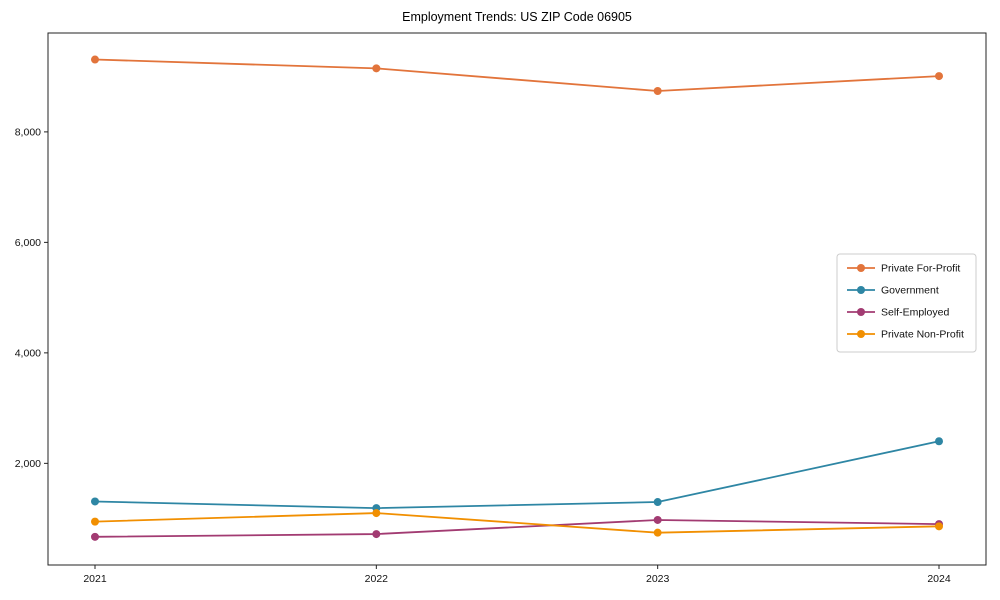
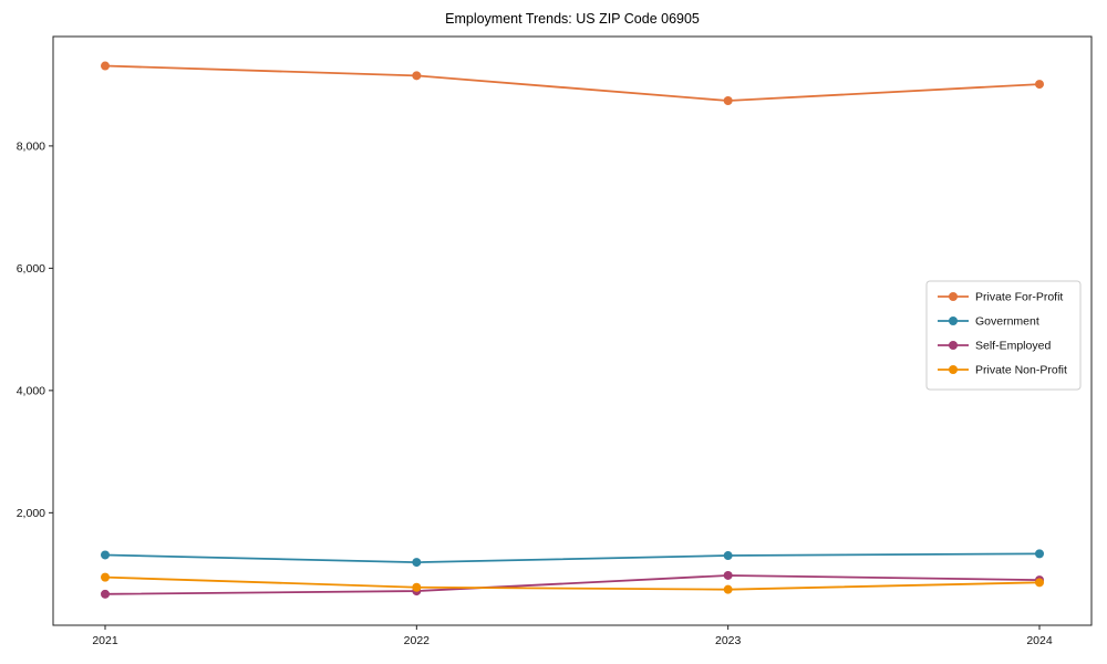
Private Non-Profit/2022: 1100 -> 800
Government/2024: 2400 -> 1300
